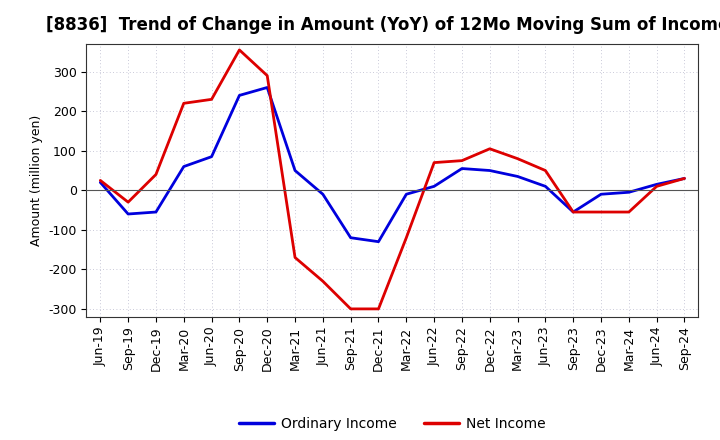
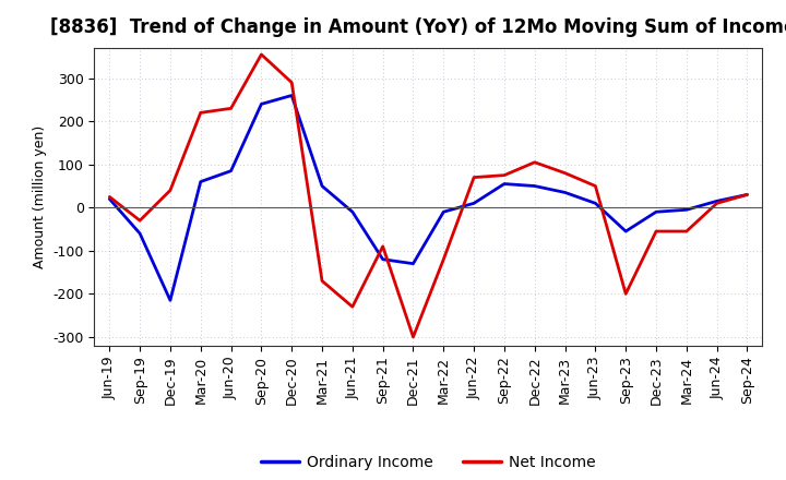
Ordinary Income/Dec-19: -55 -> -215
Net Income/Sep-21: -300 -> -90
Net Income/Sep-23: -55 -> -200
